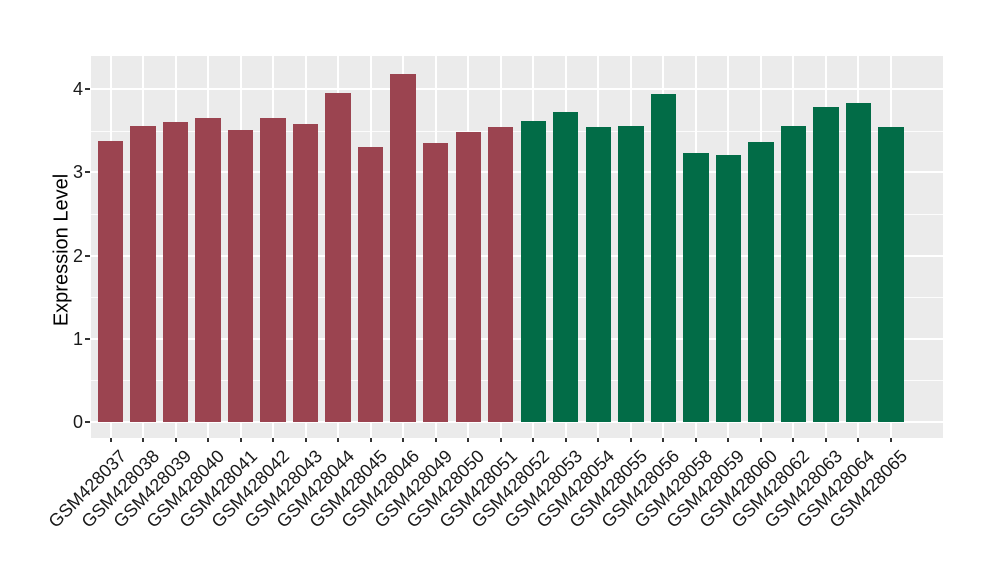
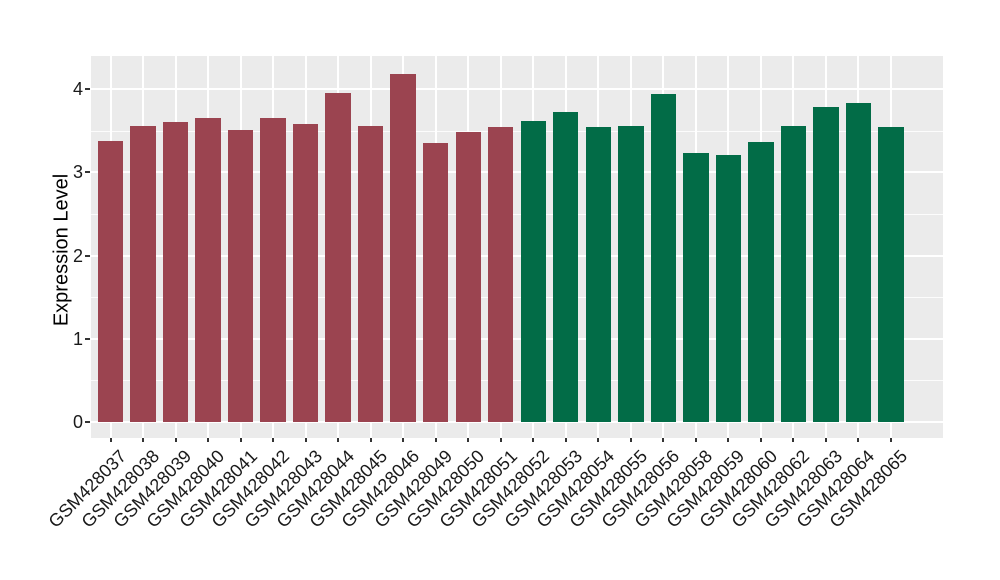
GSM428045: 3.3 -> 3.6
